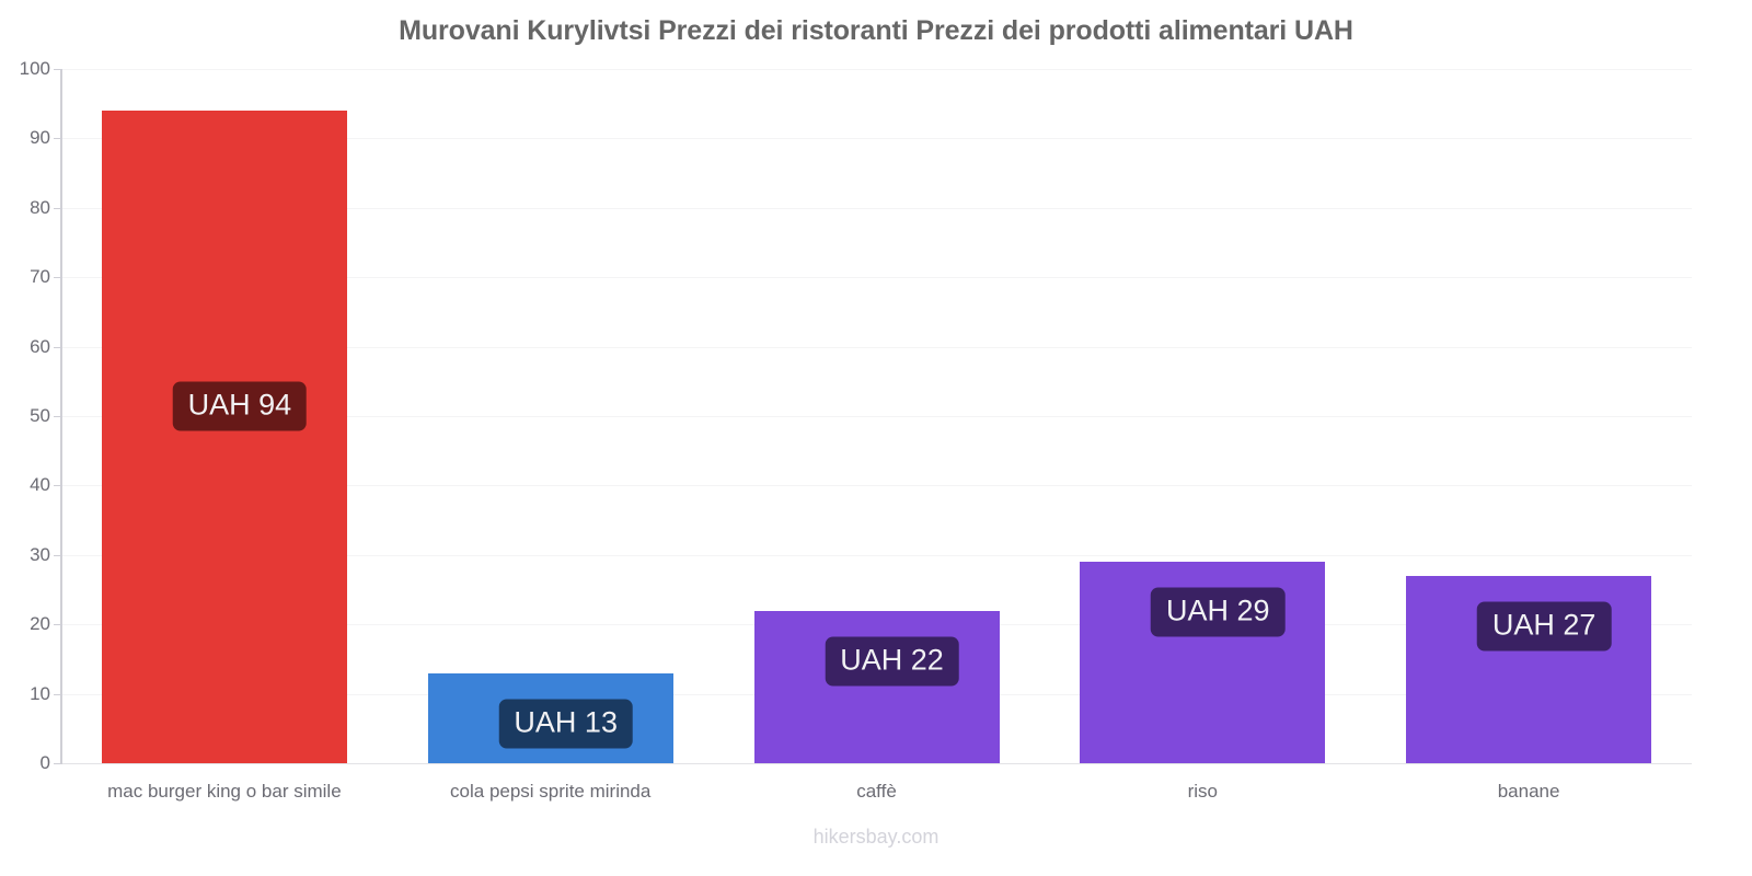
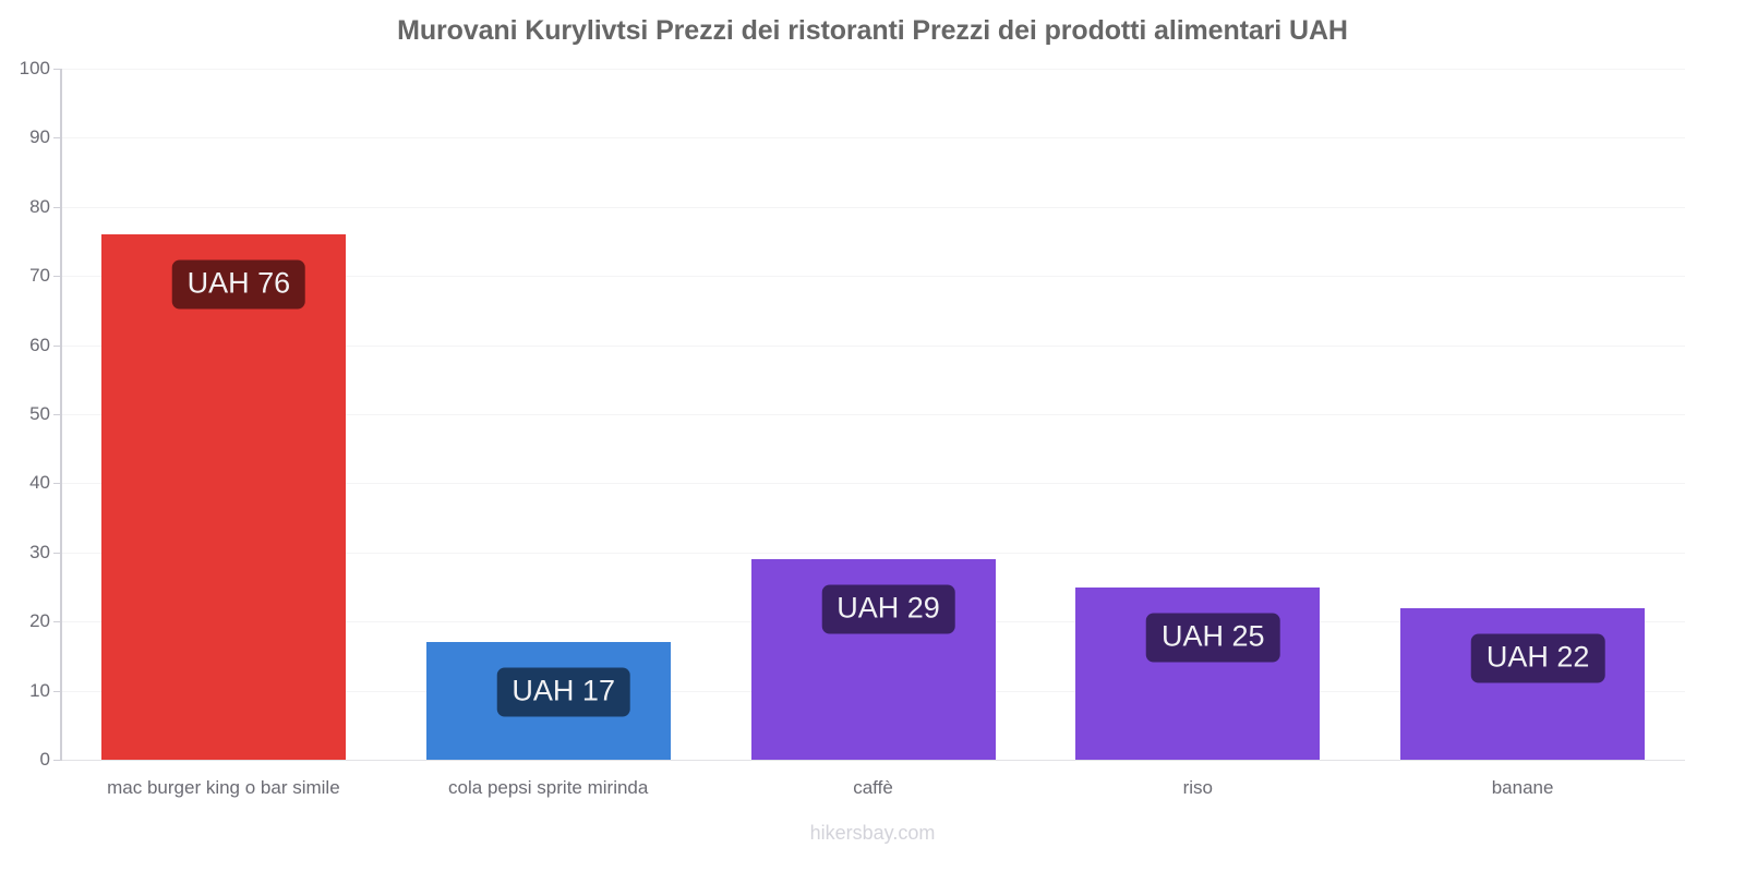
mac burger king o bar simile: 94 -> 76
cola pepsi sprite mirinda: 13 -> 17
caffè: 22 -> 29
riso: 29 -> 25
banane: 27 -> 22
